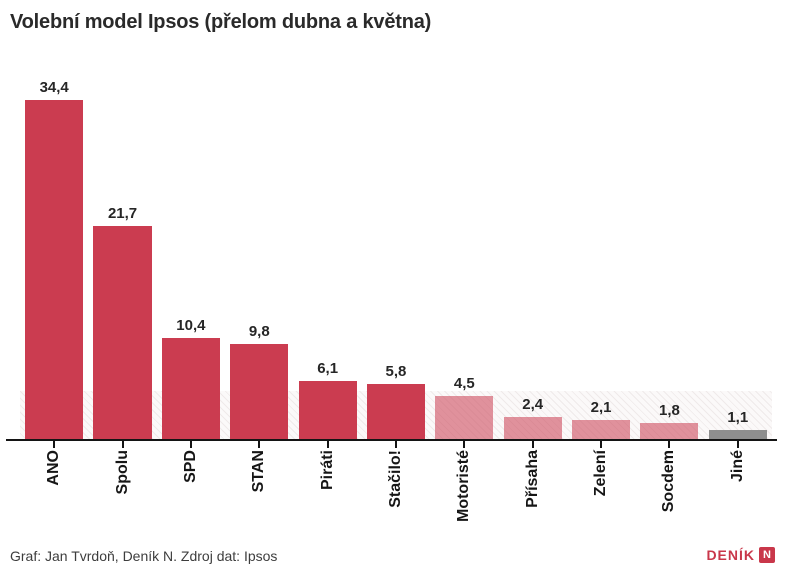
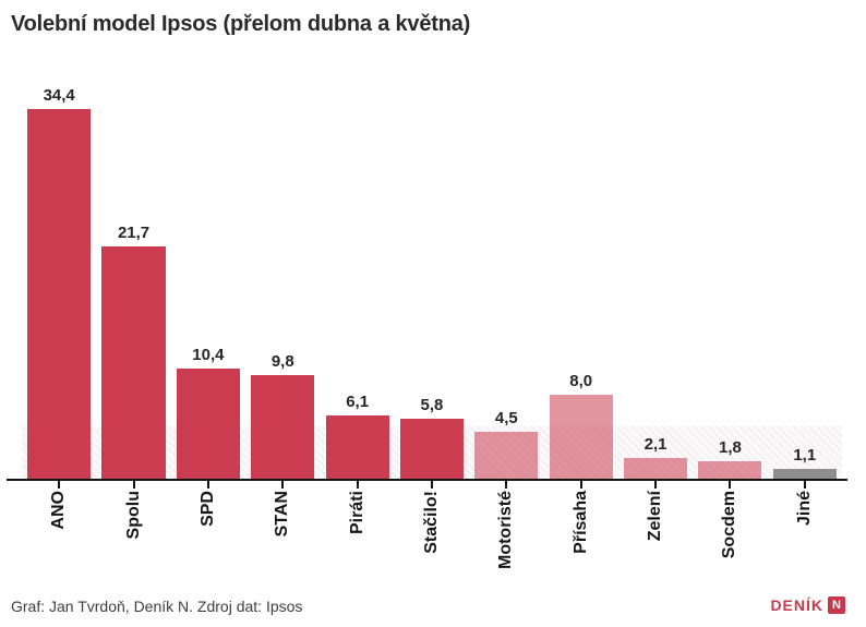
Přísaha: 2,4 -> 8,0
